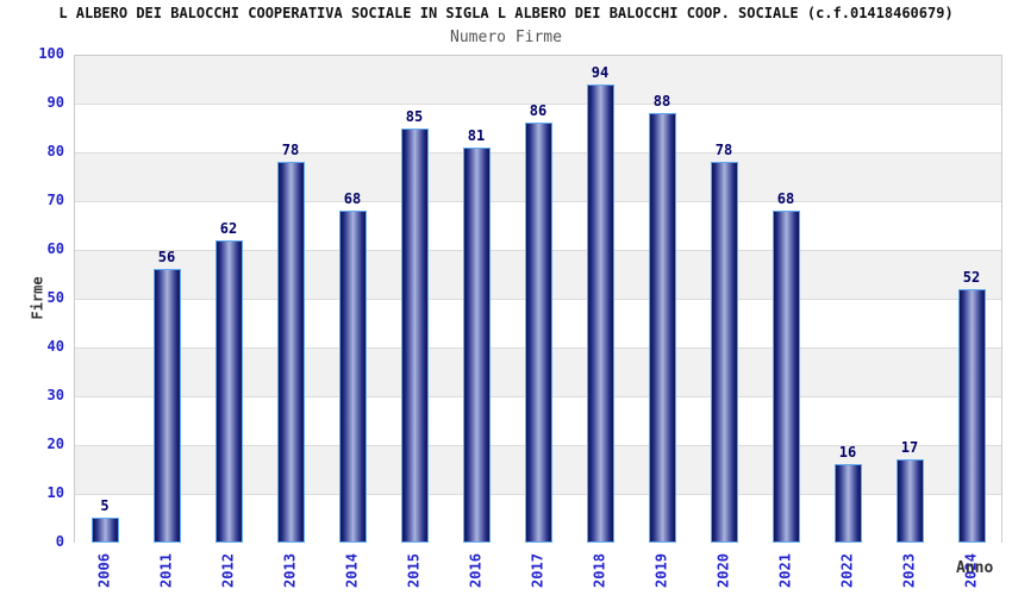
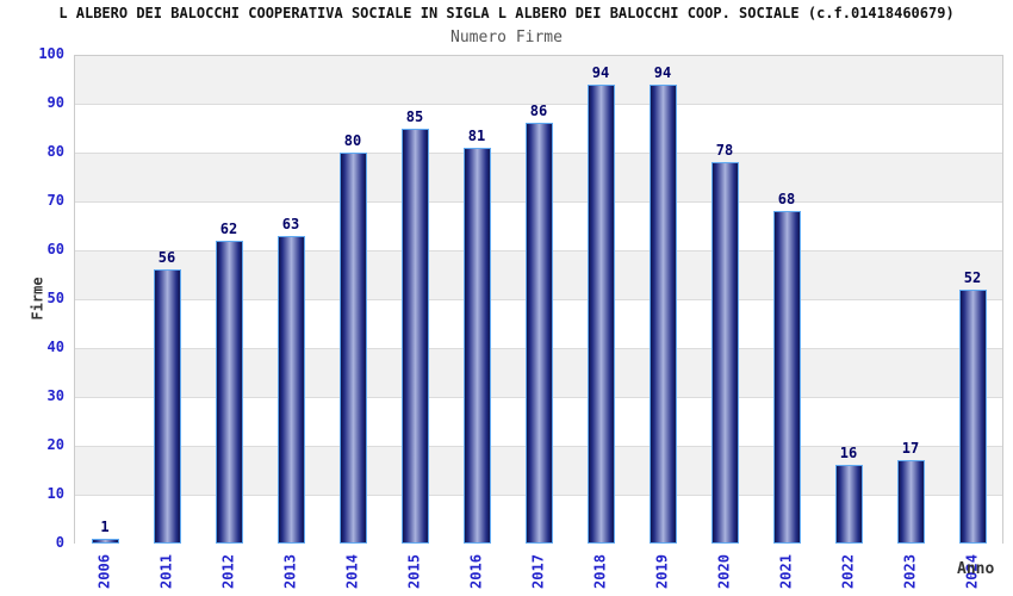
2006: 5 -> 1
2013: 78 -> 63
2014: 68 -> 80
2019: 88 -> 94
